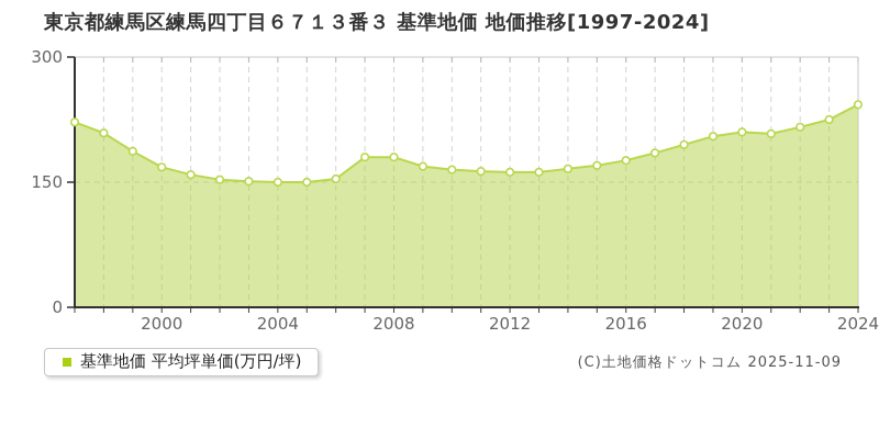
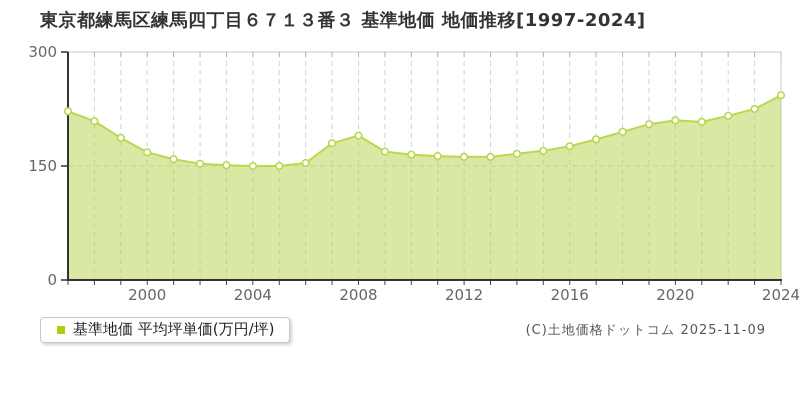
2008: 180 -> 190
